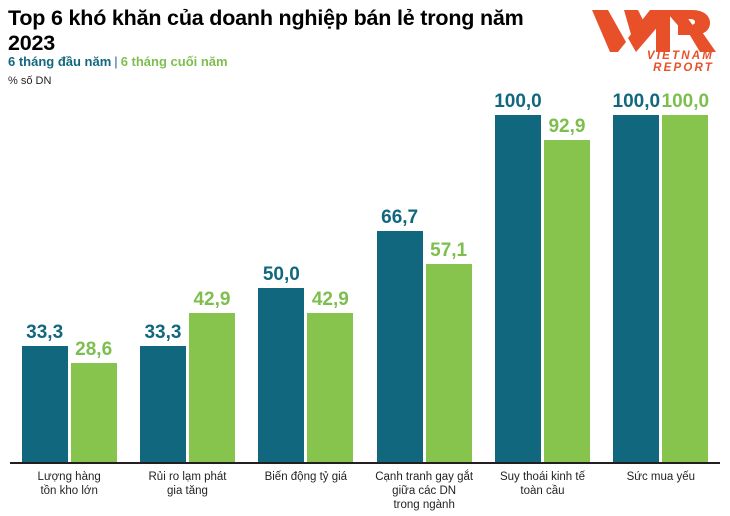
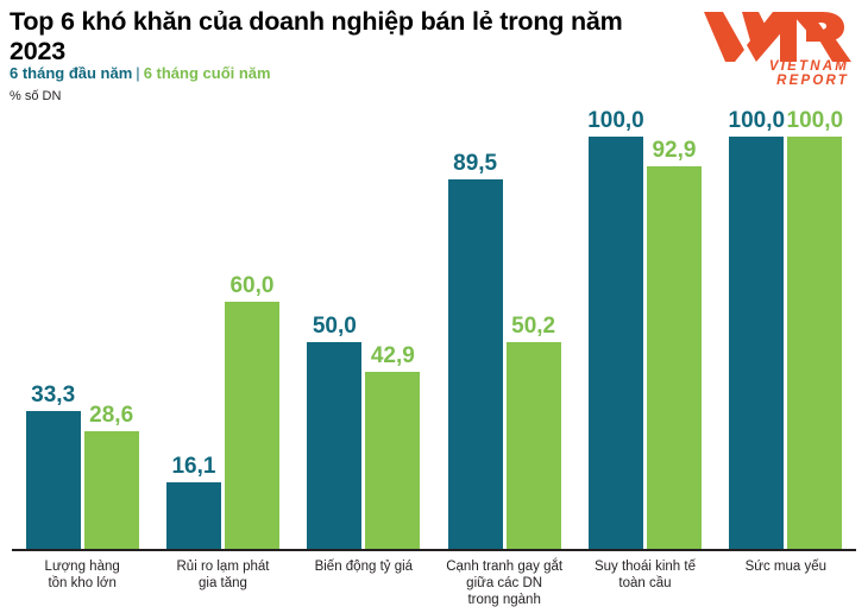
6 tháng đầu năm/Rủi ro lạm phát gia tăng: 33,3 -> 16,1
6 tháng cuối năm/Rủi ro lạm phát gia tăng: 42,9 -> 60,0
6 tháng đầu năm/Cạnh tranh gay gắt giữa các DN trong ngành: 66,7 -> 89,5
6 tháng cuối năm/Cạnh tranh gay gắt giữa các DN trong ngành: 57,1 -> 50,2
